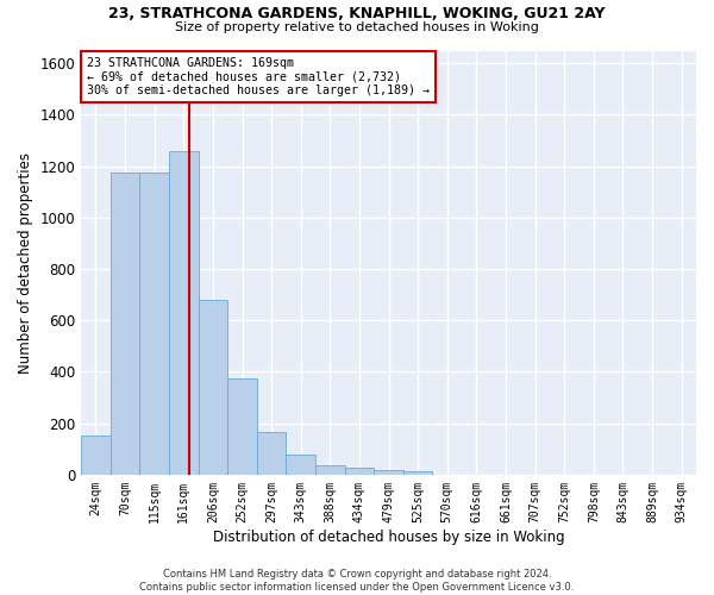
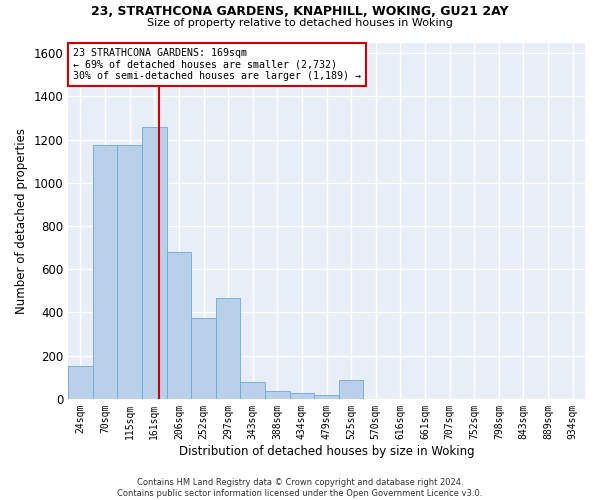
297sqm: 165 -> 465
525sqm: 15 -> 85
